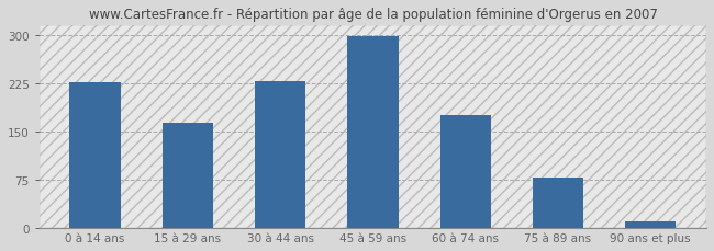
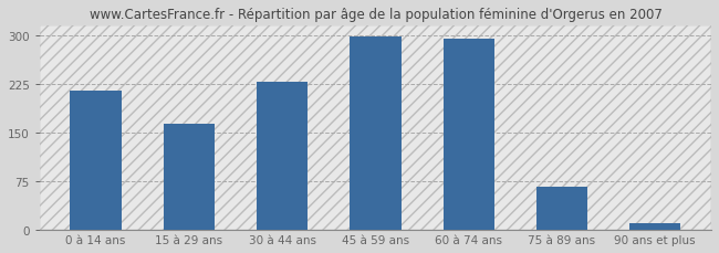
0 à 14 ans: 226 -> 214
60 à 74 ans: 176 -> 294
75 à 89 ans: 78 -> 66
